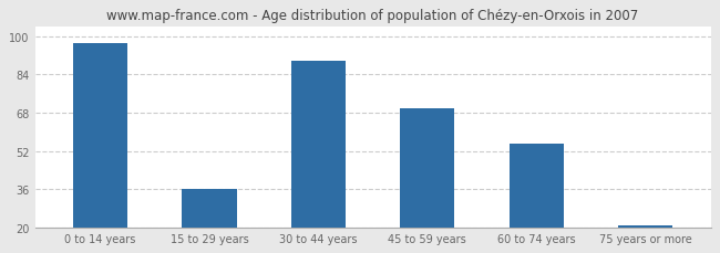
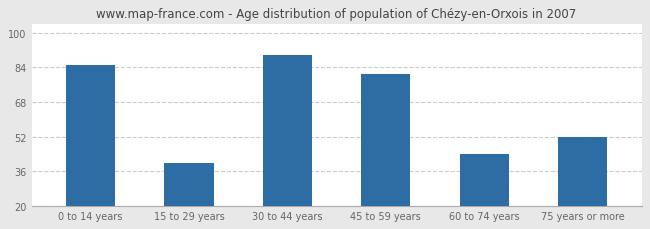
0 to 14 years: 97 -> 85
15 to 29 years: 36 -> 40
45 to 59 years: 70 -> 81
60 to 74 years: 55 -> 44
75 years or more: 21 -> 52
